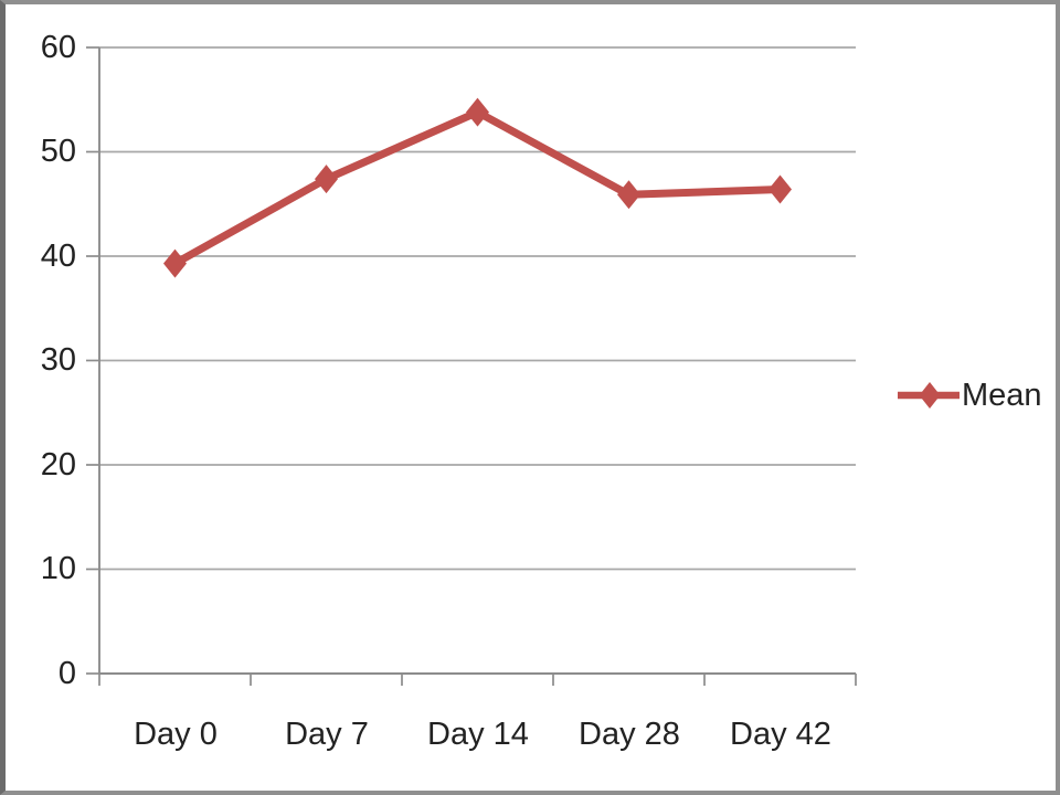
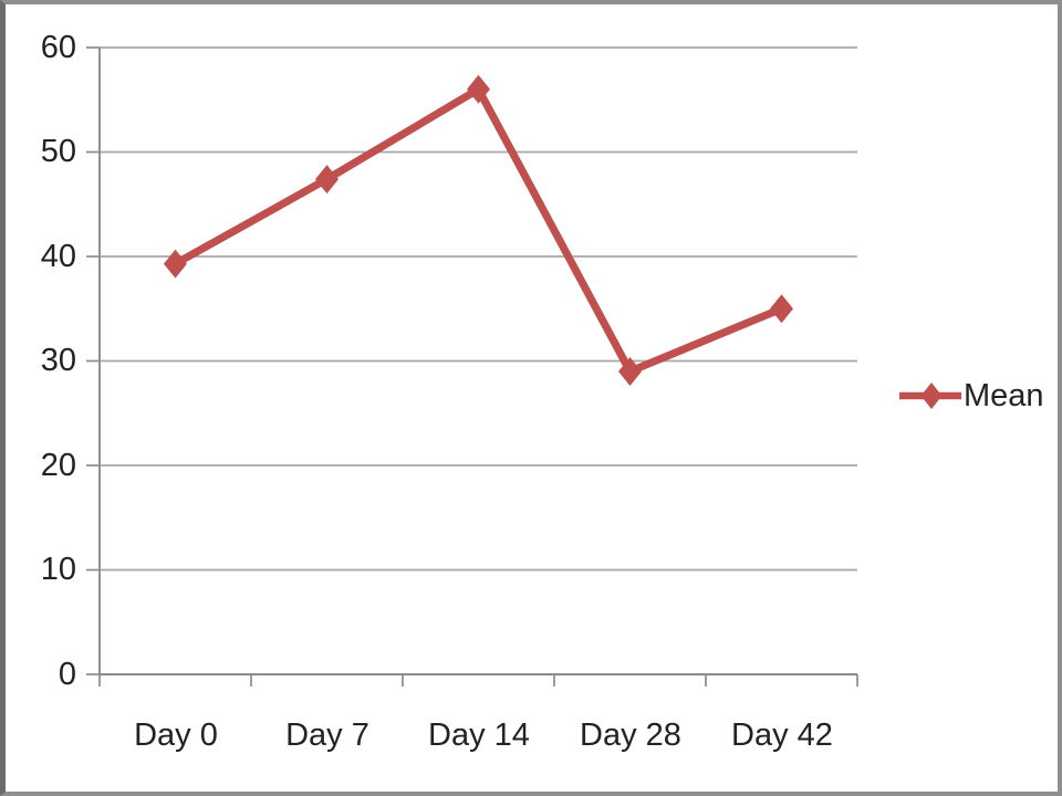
Day 14: 54 -> 56
Day 28: 46 -> 29
Day 42: 46 -> 35
